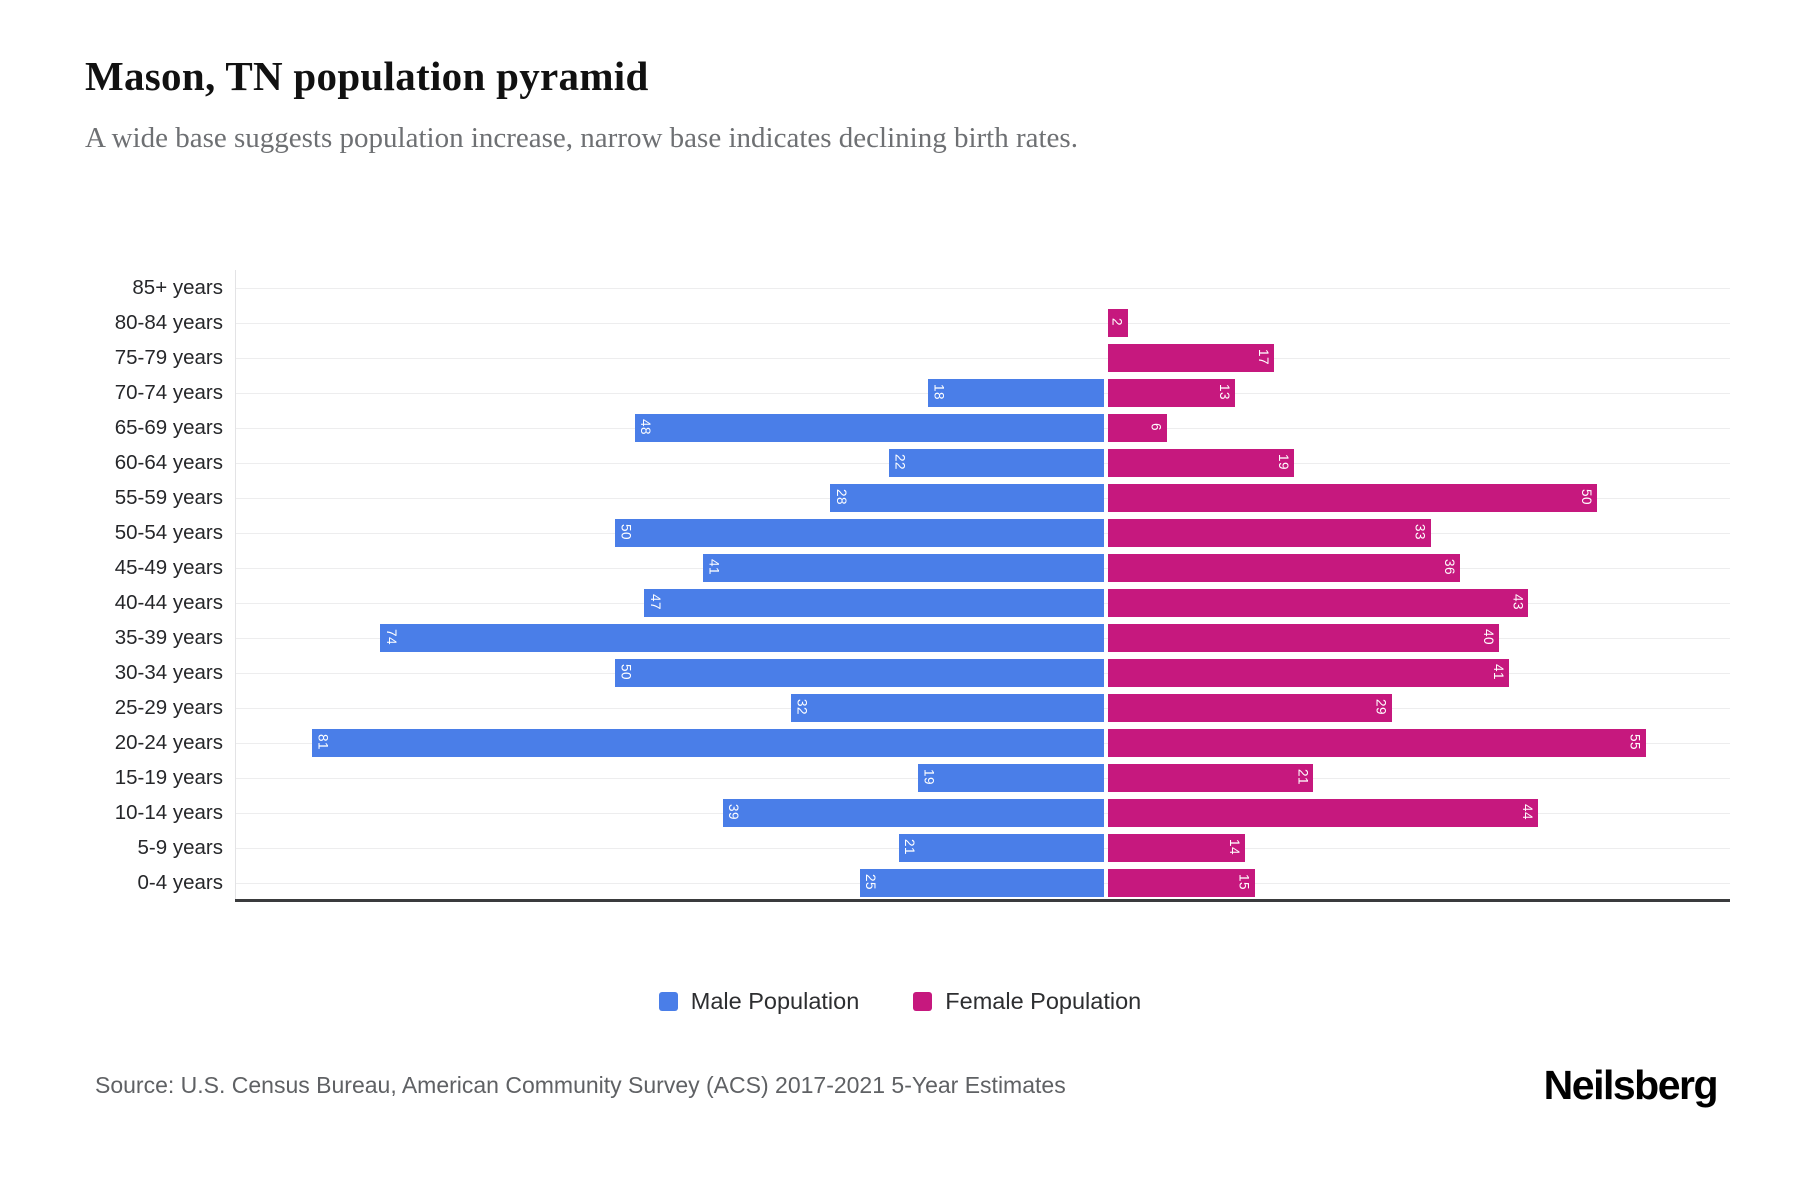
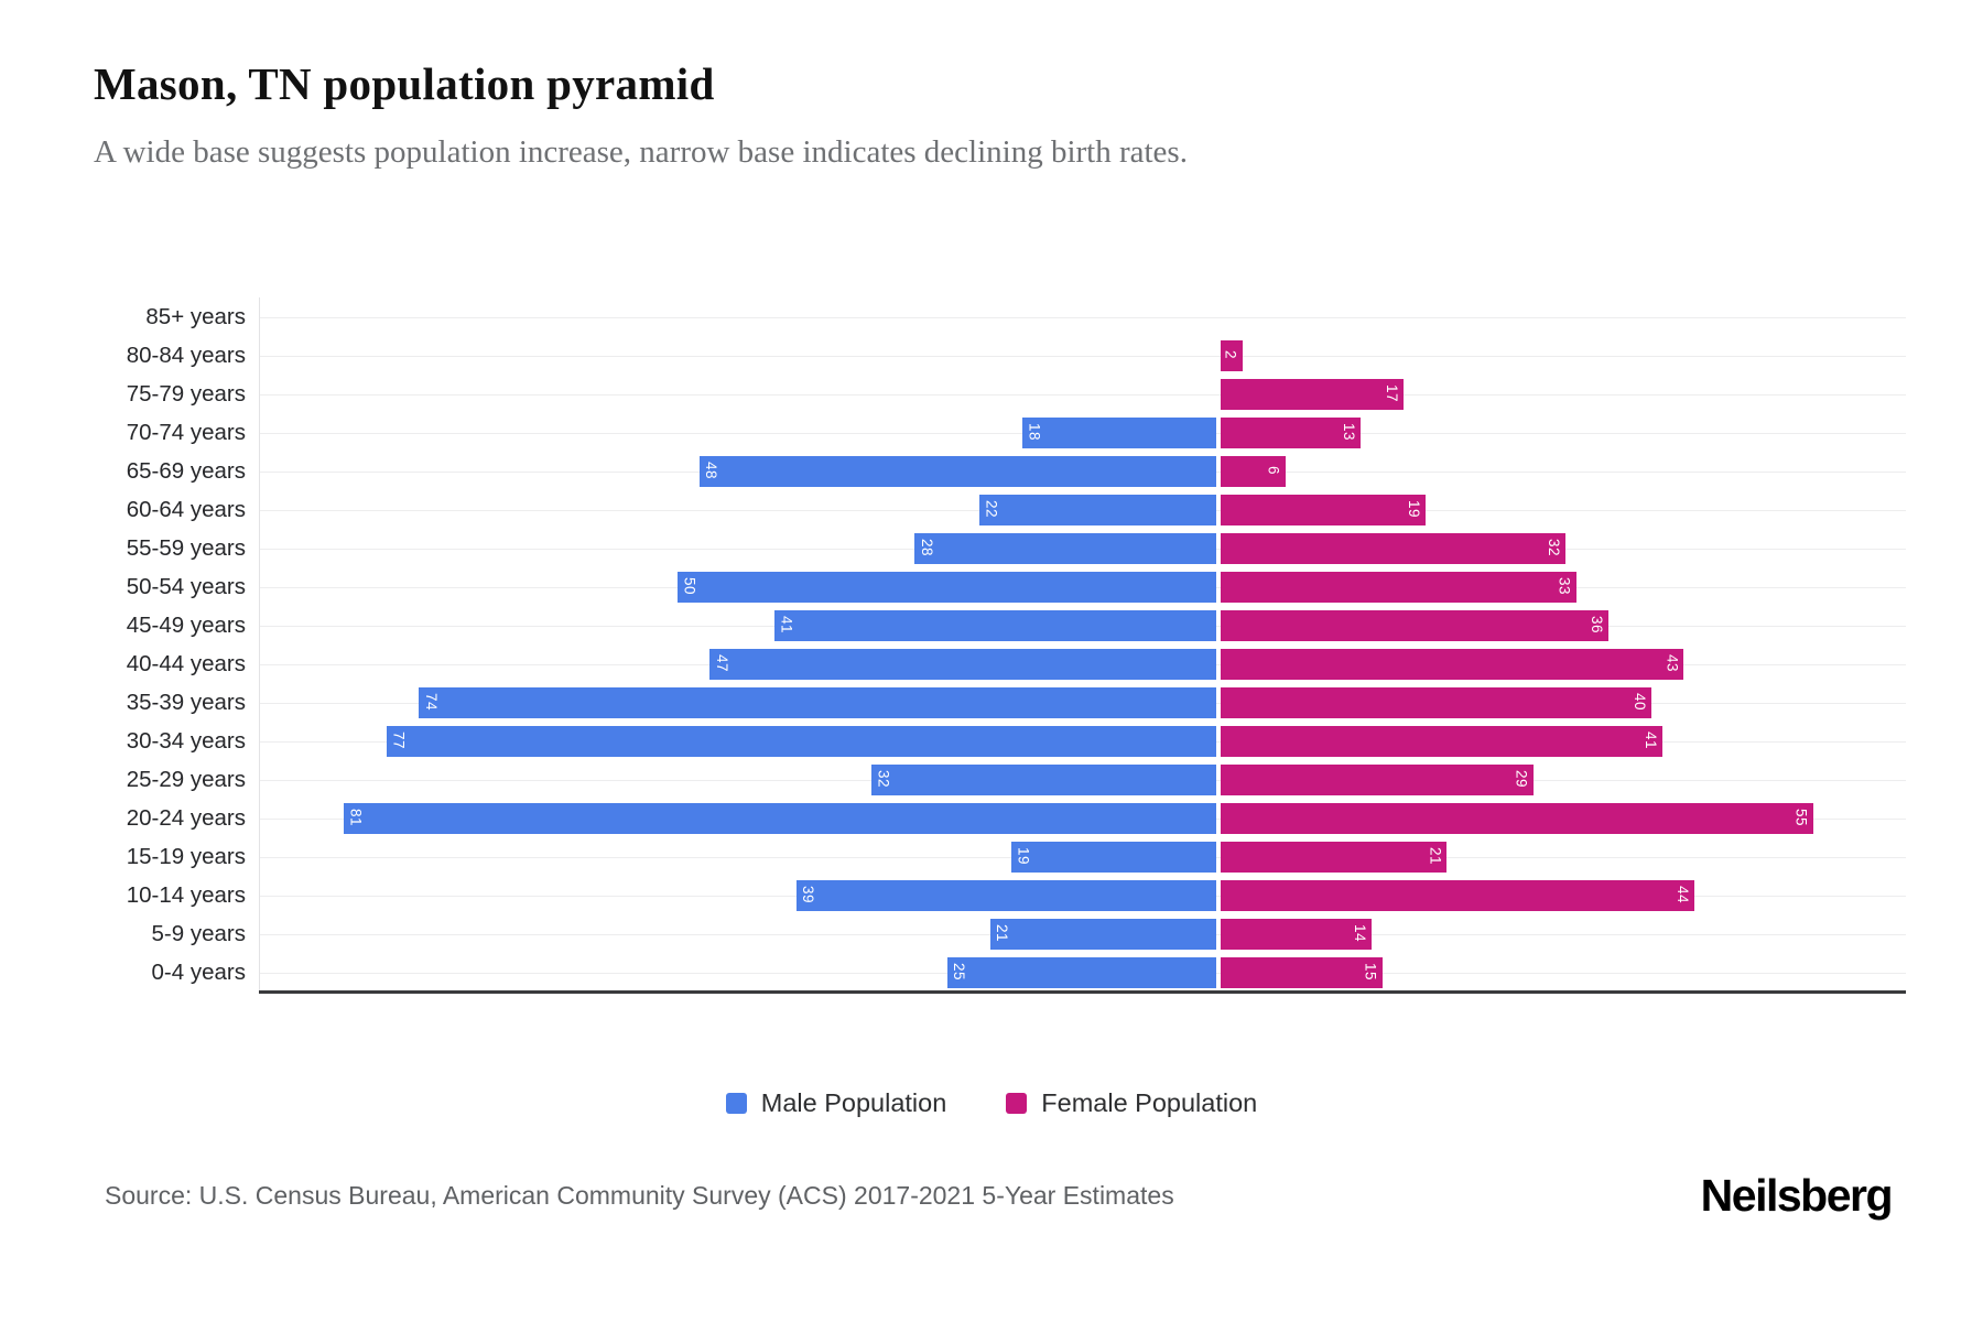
Female Population/55-59 years: 50 -> 32
Male Population/30-34 years: 50 -> 77
